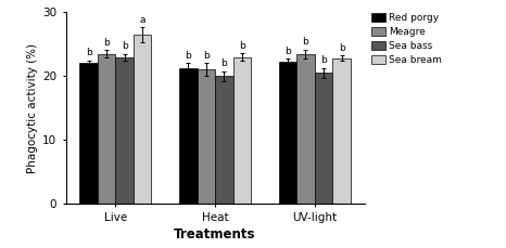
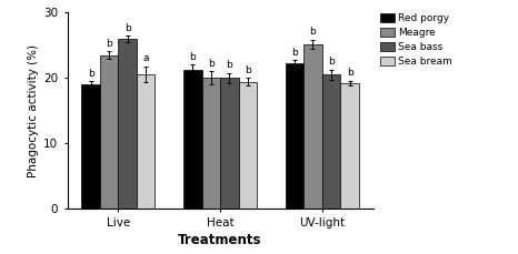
Red porgy/Live: 22.0 -> 19.0
Sea bass/Live: 23.0 -> 26.0
Sea bream/Live: 26.5 -> 20.6
Meagre/Heat: 21.0 -> 20.0
Sea bream/Heat: 23.0 -> 19.4
Meagre/UV-light: 23.5 -> 25.2
Sea bream/UV-light: 22.8 -> 19.2
